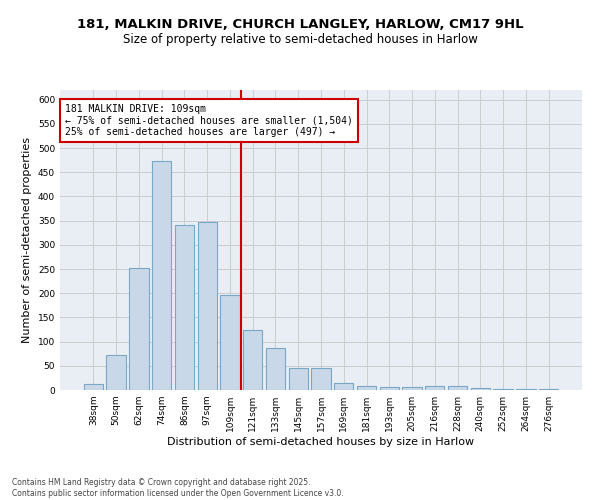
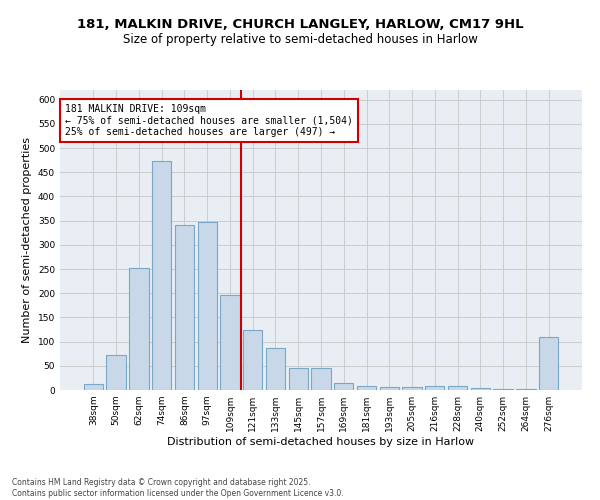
276sqm: 2 -> 110
